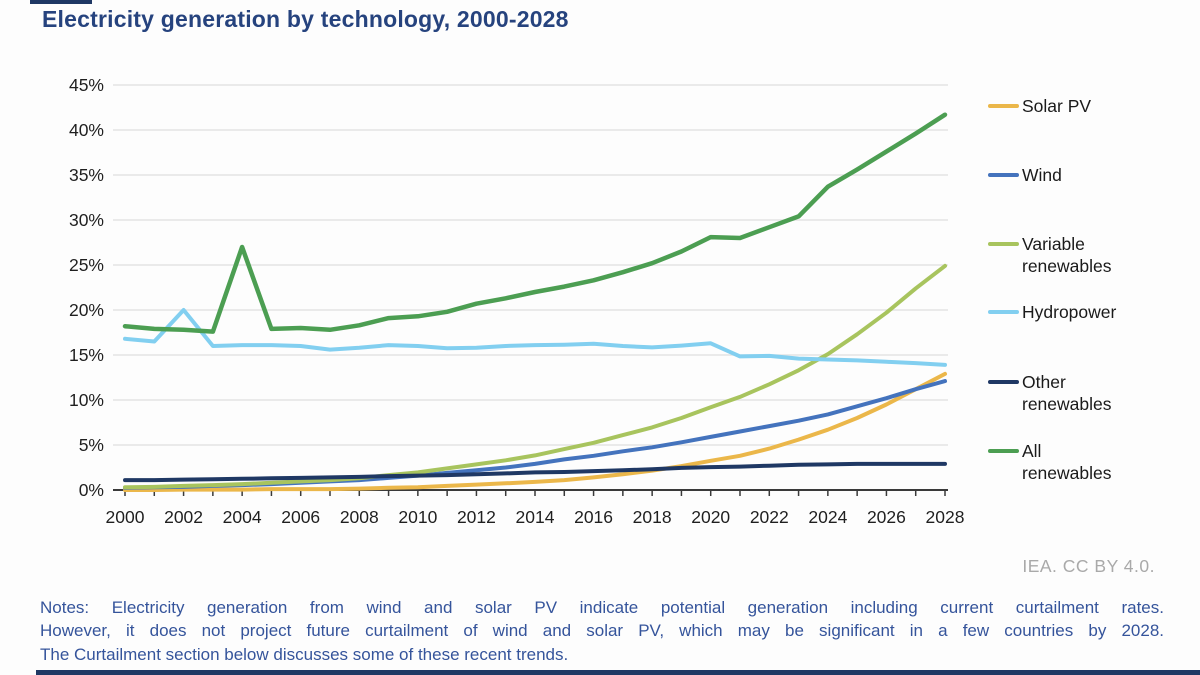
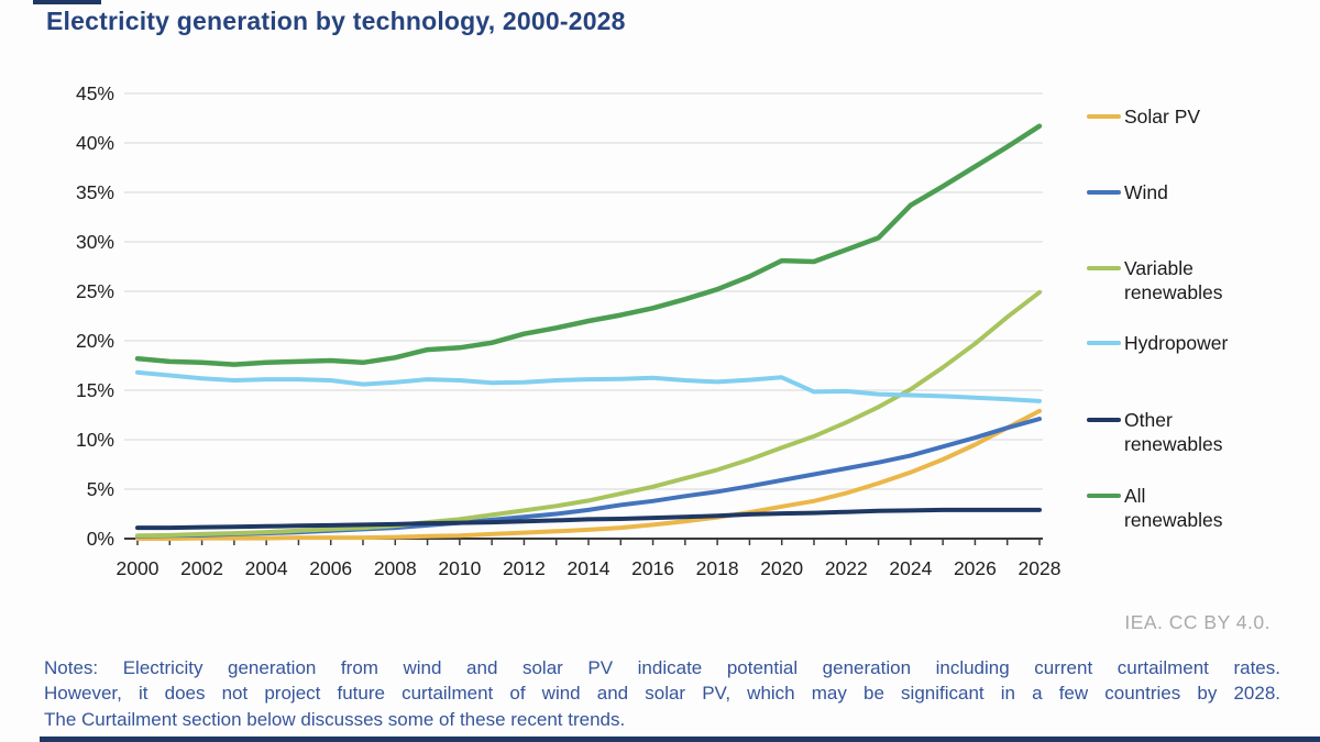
Hydropower/2002: 20% -> 16%
All renewables/2004: 27% -> 18%
